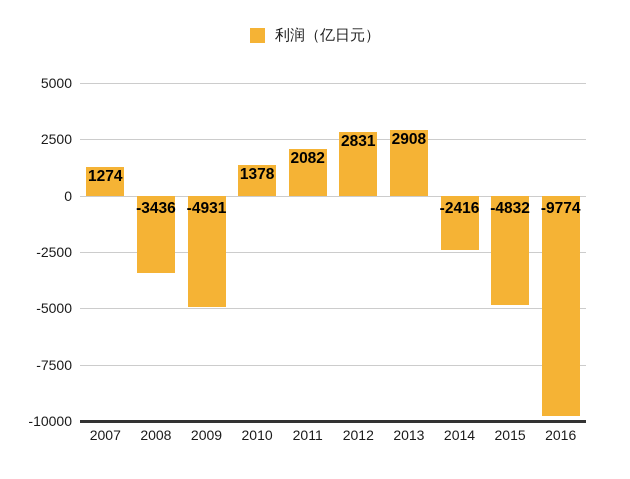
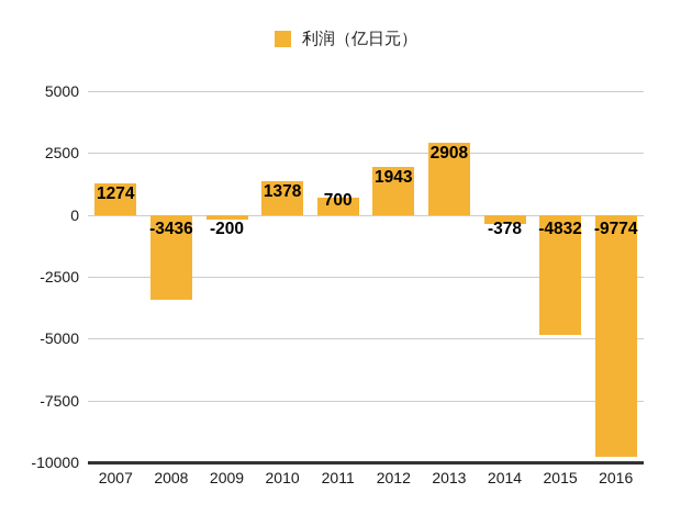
2009: -4931 -> -200
2011: 2082 -> 700
2012: 2831 -> 1943
2014: -2416 -> -378
